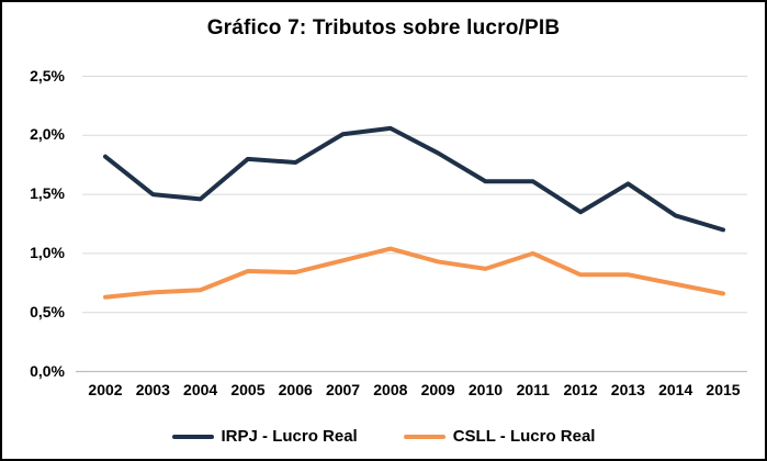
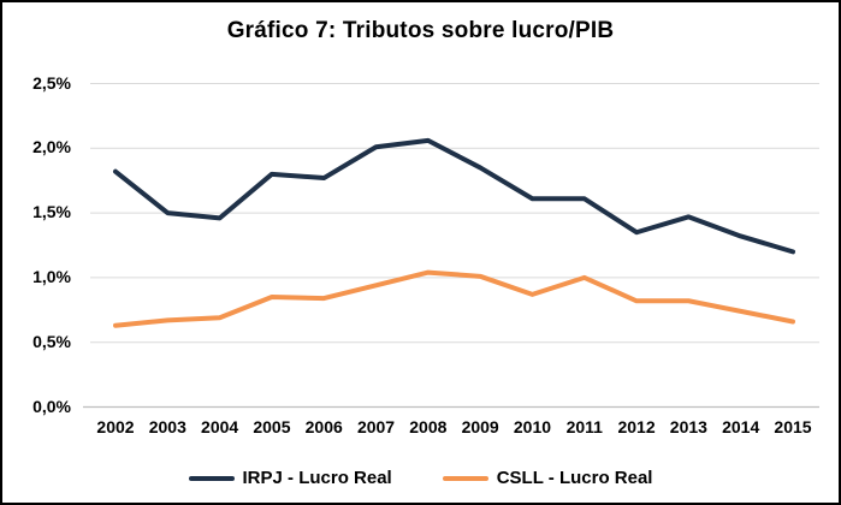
CSLL - Lucro Real/2009: 0,93% -> 1,01%
IRPJ - Lucro Real/2013: 1,59% -> 1,47%
